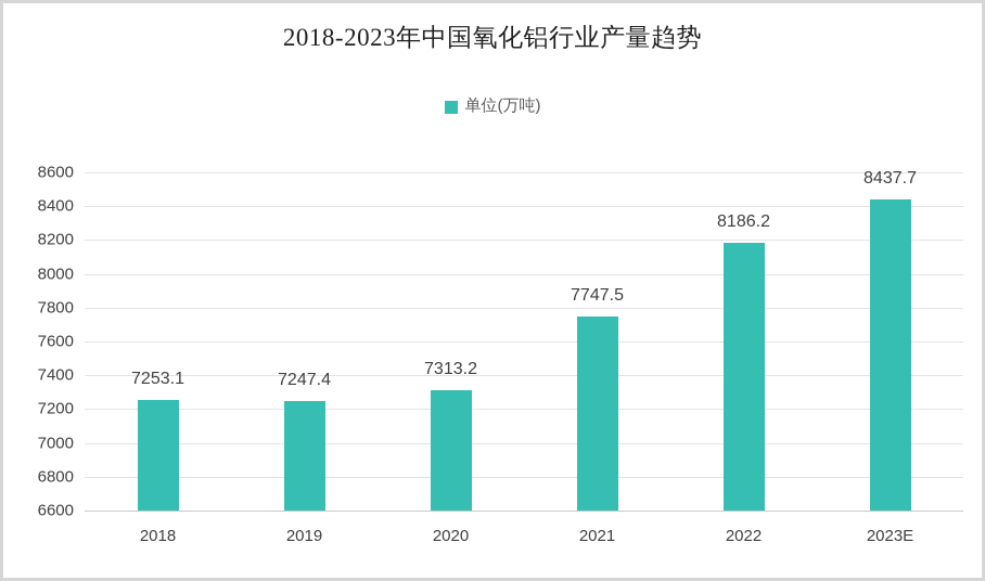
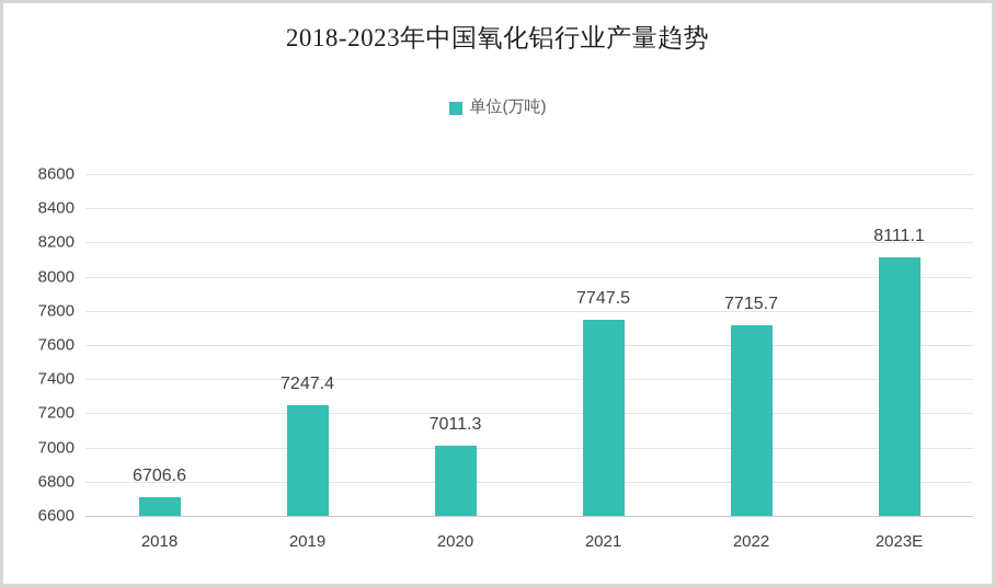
2018: 7253.1 -> 6706.6
2020: 7313.2 -> 7011.3
2022: 8186.2 -> 7715.7
2023E: 8437.7 -> 8111.1
